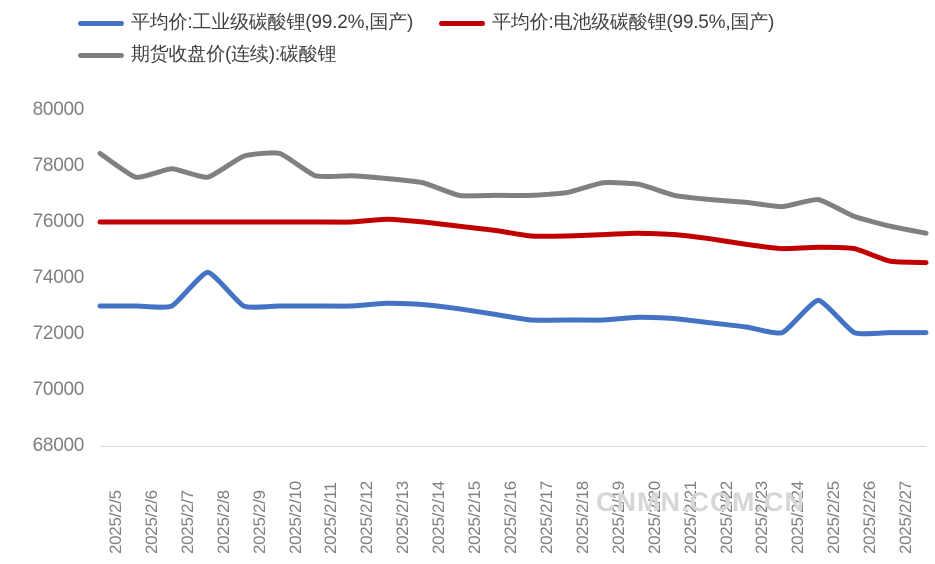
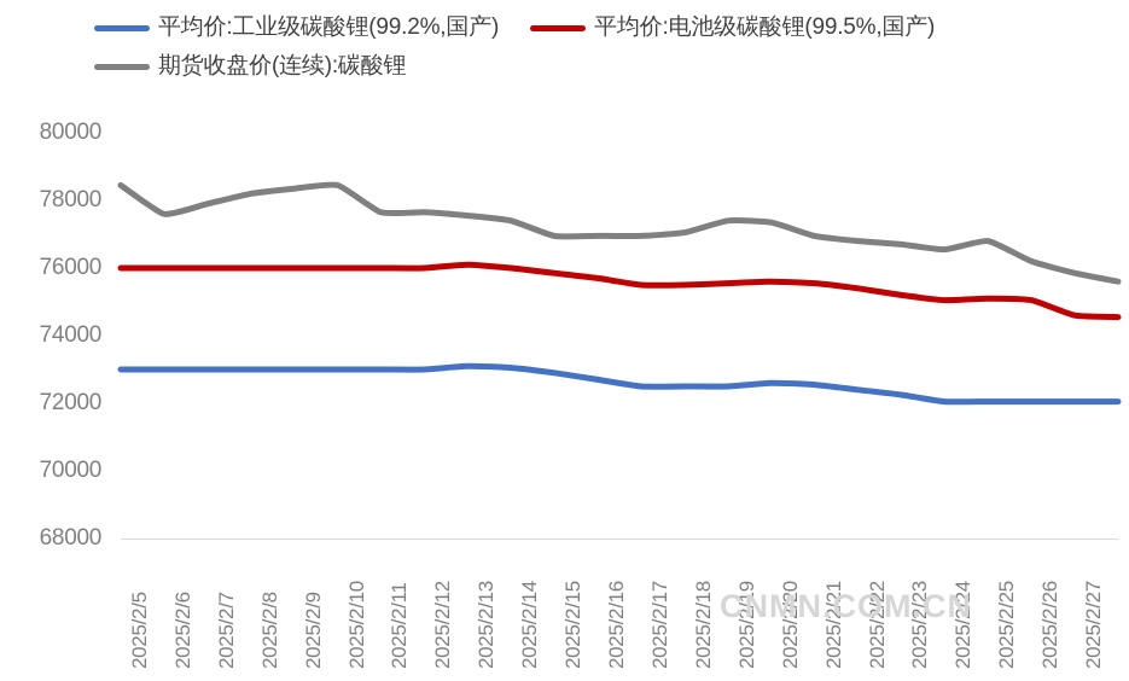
平均价:工业级碳酸锂(99.2%,国产)/2025/2/8: 74200 -> 73000
期货收盘价(连续):碳酸锂/2025/2/8: 77600 -> 78200
平均价:工业级碳酸锂(99.2%,国产)/2025/2/25: 73200 -> 72000
